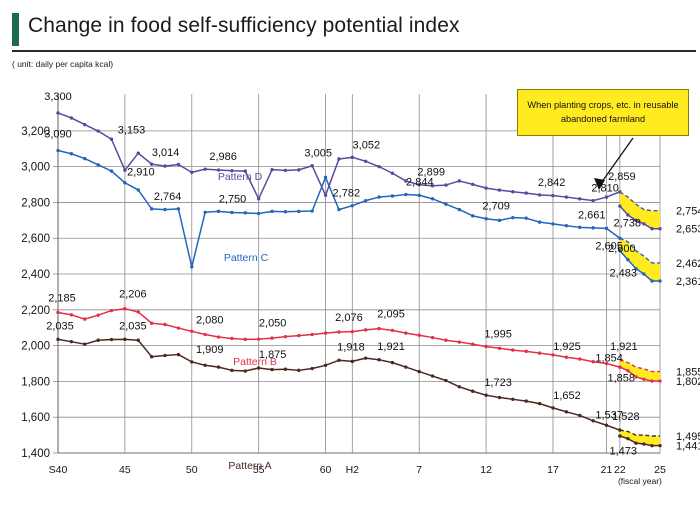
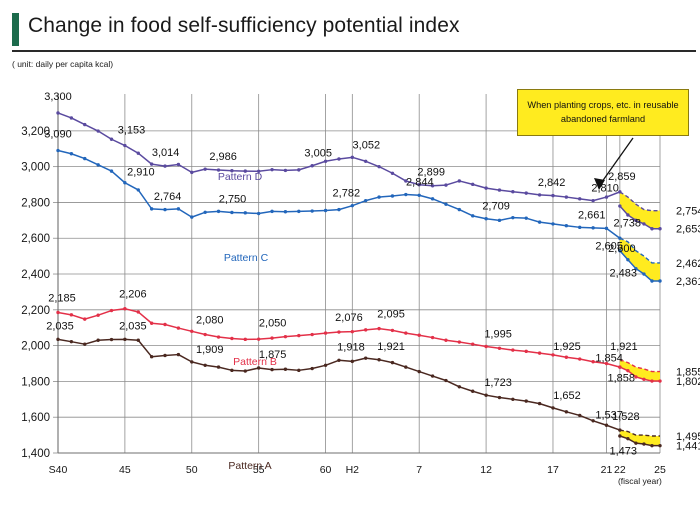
Pattern D/45: 2980 -> 3120
Pattern C/50: 2440 -> 2720
Pattern D/55: 2820 -> 2970
Pattern D/60: 2840 -> 3030
Pattern C/60: 2940 -> 2760
